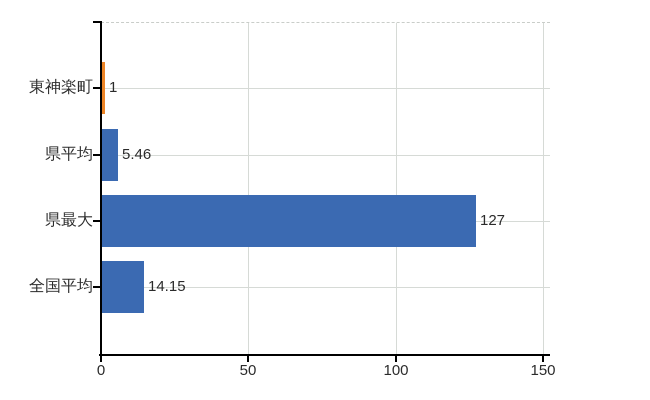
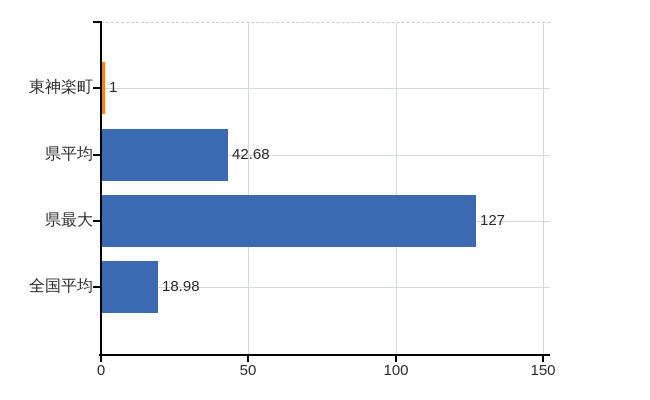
県平均: 5.46 -> 42.68
全国平均: 14.15 -> 18.98
